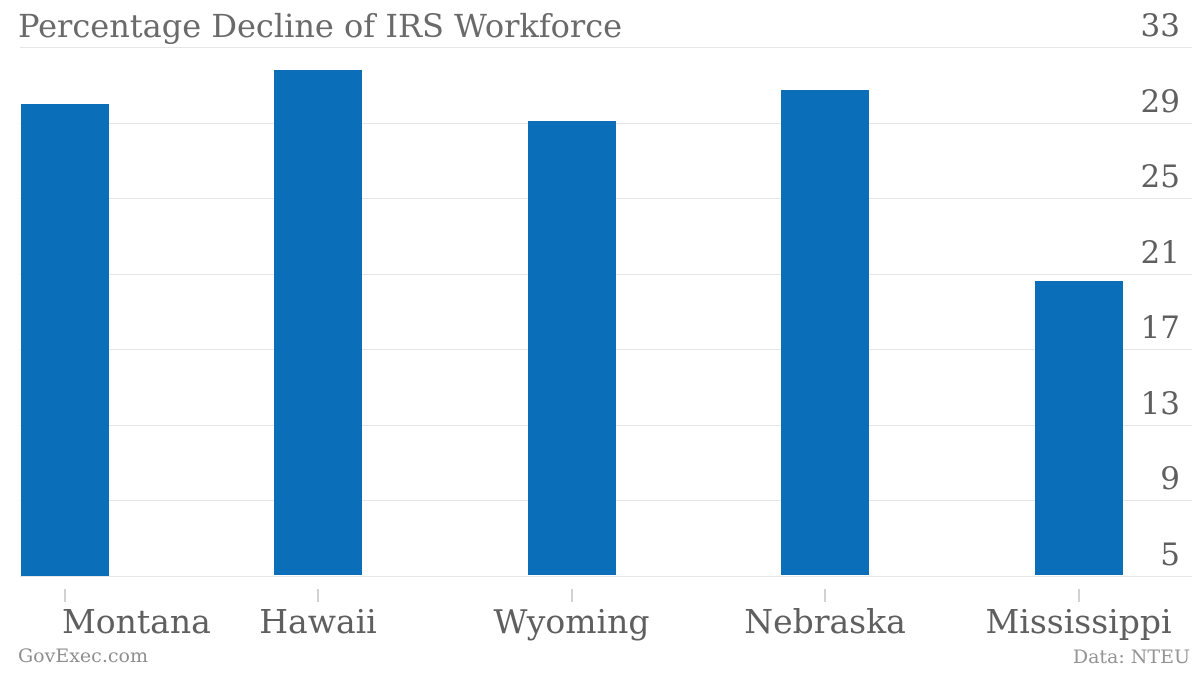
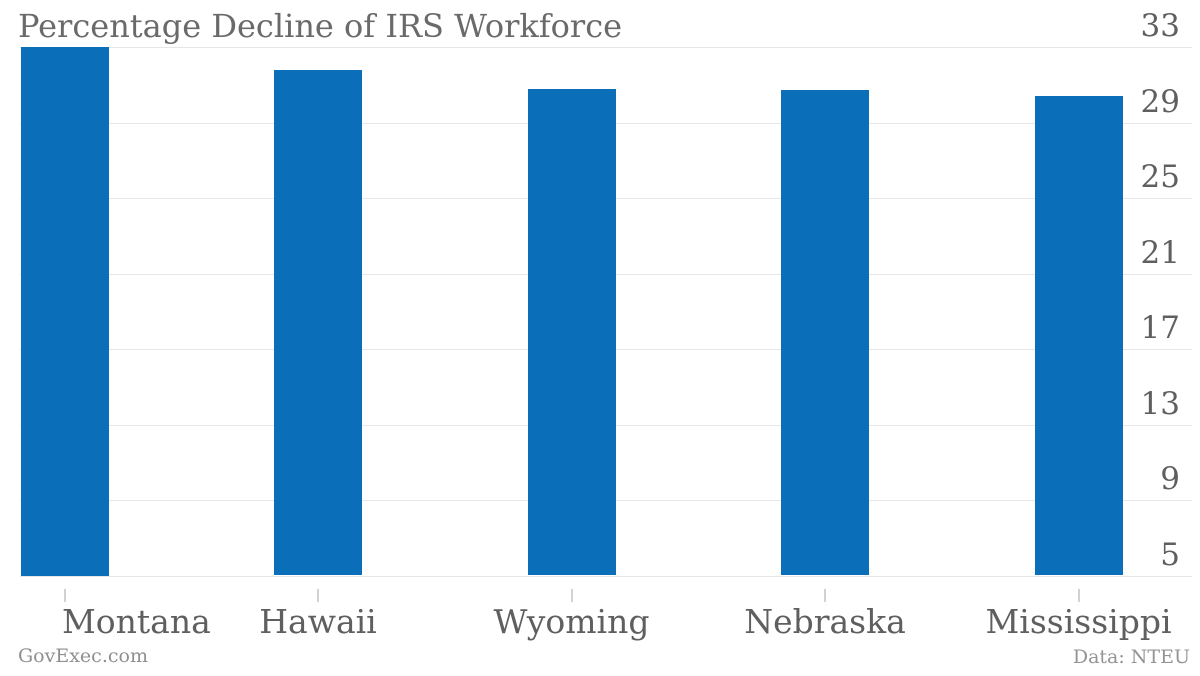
Montana: 30.0 -> 33.0
Wyoming: 29.1 -> 30.8
Mississippi: 20.6 -> 30.4
